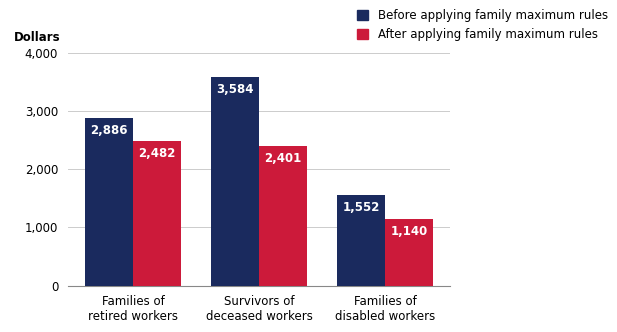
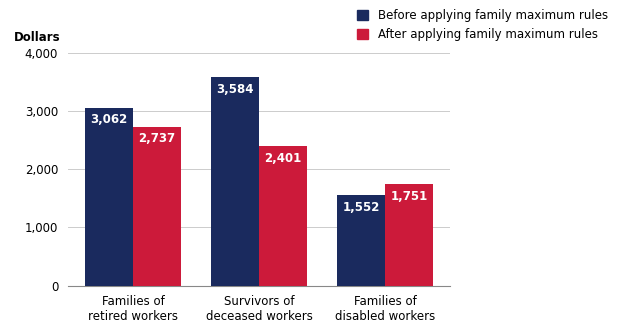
Before applying family maximum rules/Families of retired workers: 2,886 -> 3,062
After applying family maximum rules/Families of retired workers: 2,482 -> 2,737
After applying family maximum rules/Families of disabled workers: 1,140 -> 1,751
